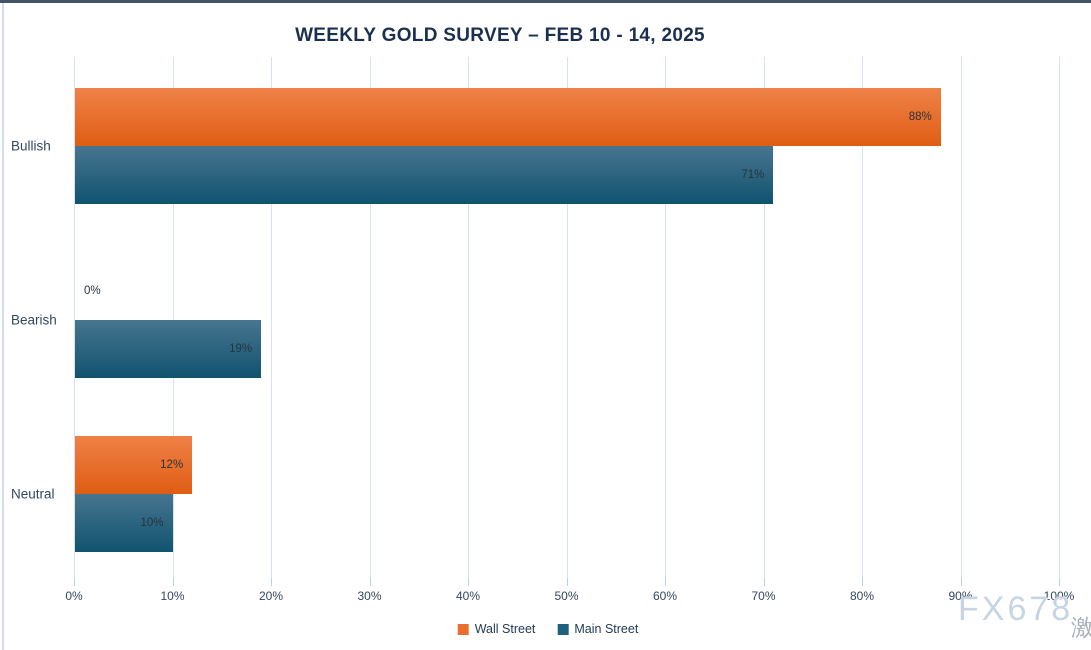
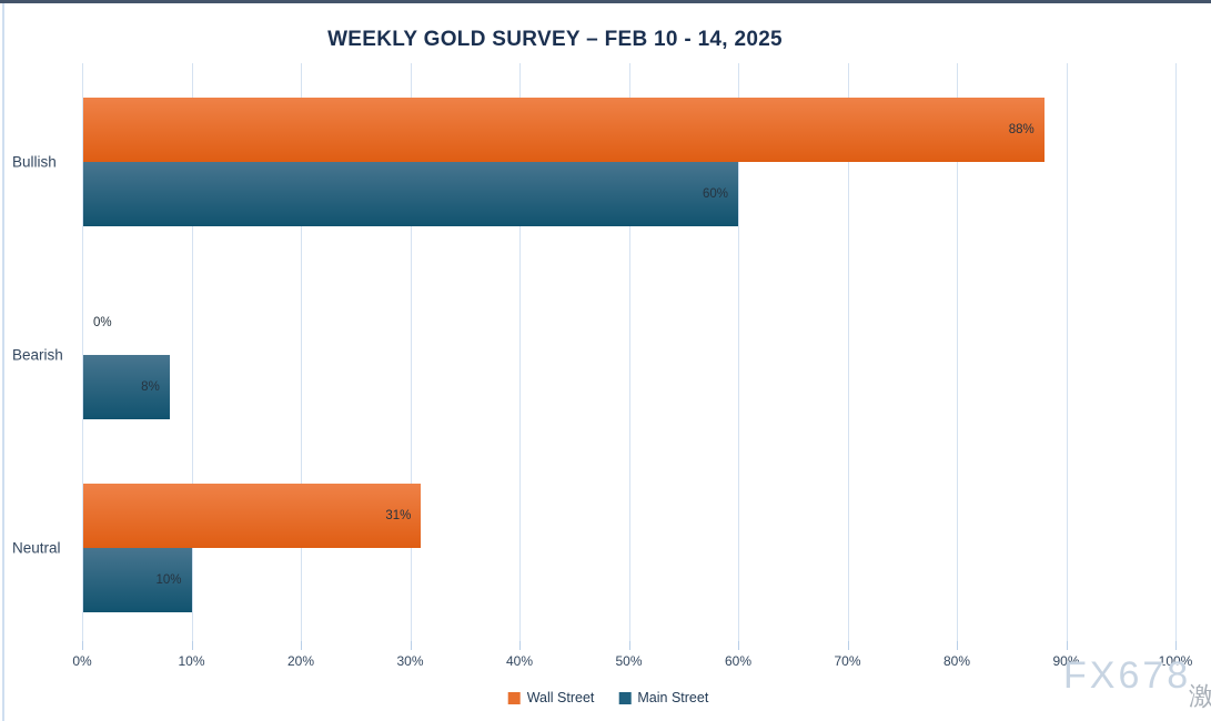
Main Street/Bullish: 71% -> 60%
Main Street/Bearish: 19% -> 8%
Wall Street/Neutral: 12% -> 31%
